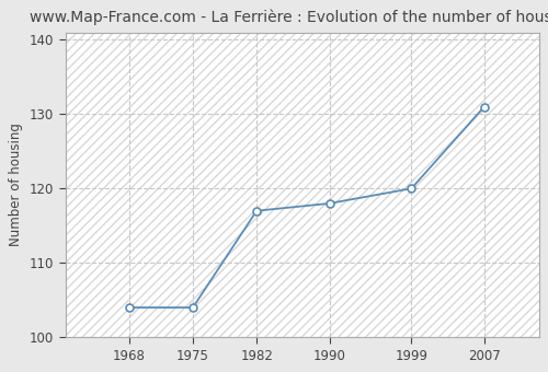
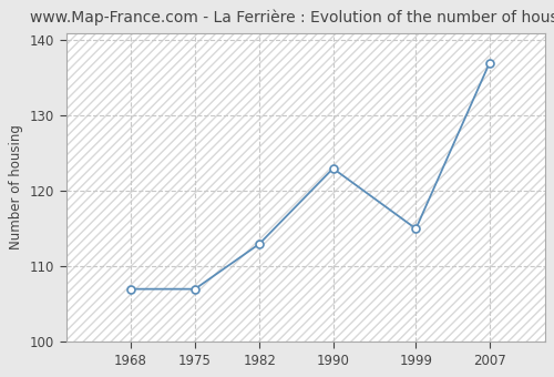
1968: 104 -> 107
1975: 104 -> 107
1982: 117 -> 113
1990: 118 -> 123
1999: 120 -> 115
2007: 131 -> 137
